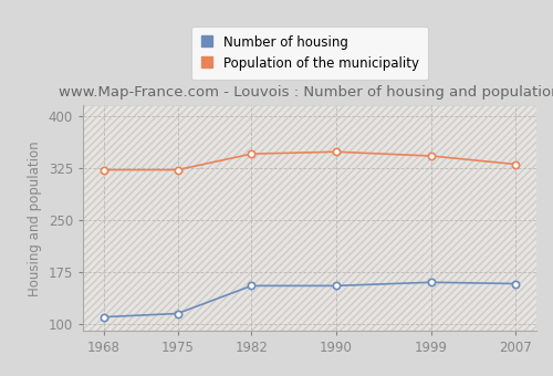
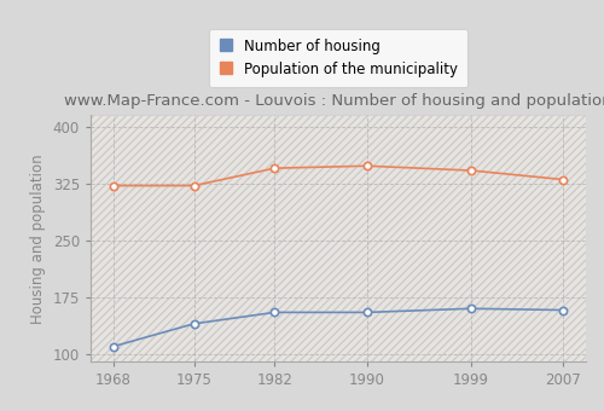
Number of housing/1975: 115 -> 140
